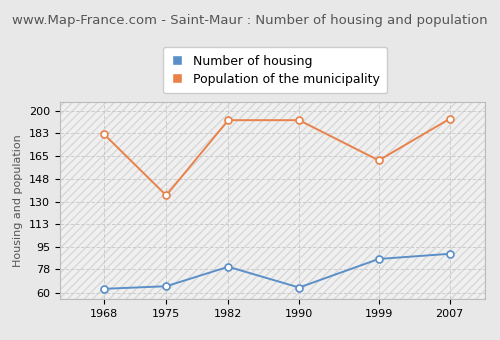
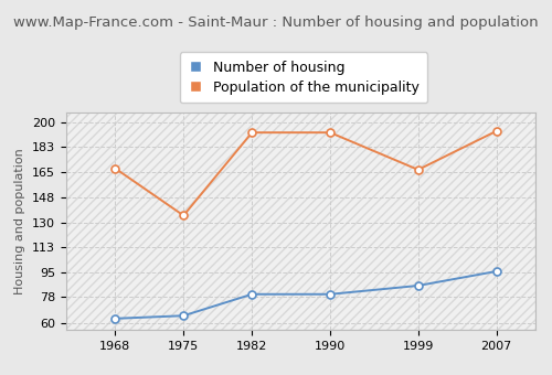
Population of the municipality/1968: 182 -> 168
Number of housing/1990: 64 -> 80
Population of the municipality/1999: 162 -> 167
Number of housing/2007: 90 -> 96
